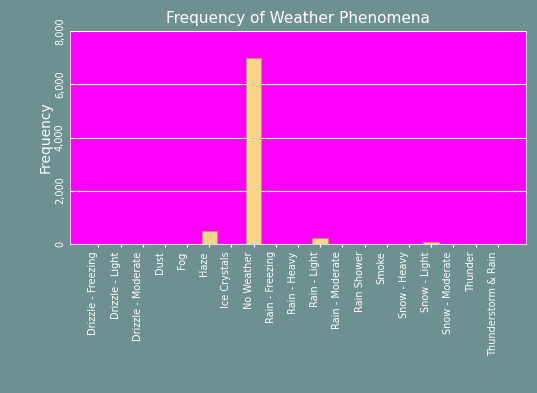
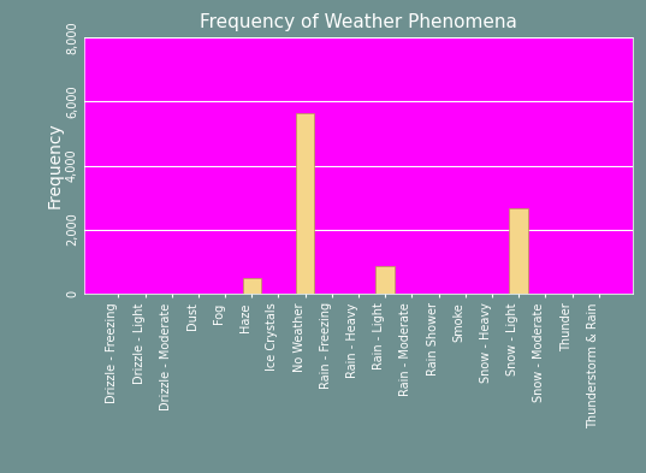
No Weather: 7,000 -> 5,650
Rain - Light: 200 -> 850
Snow - Light: 80 -> 2,650
